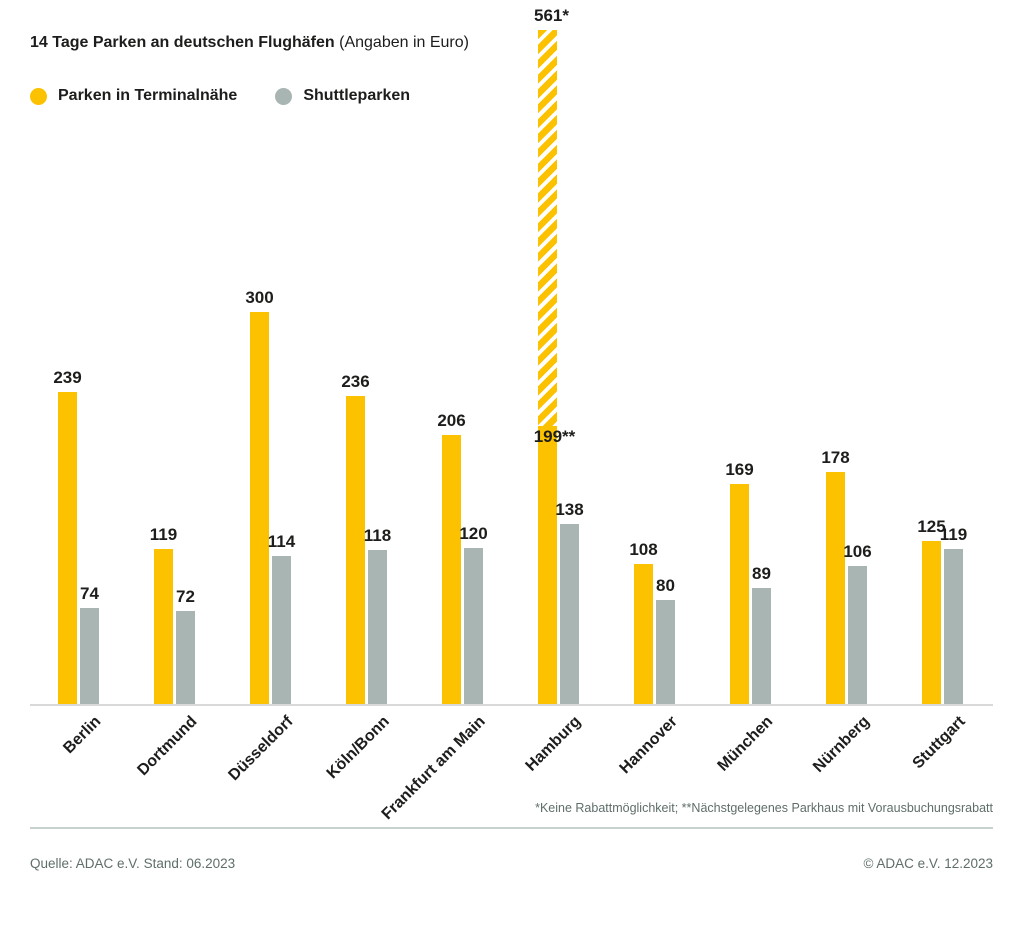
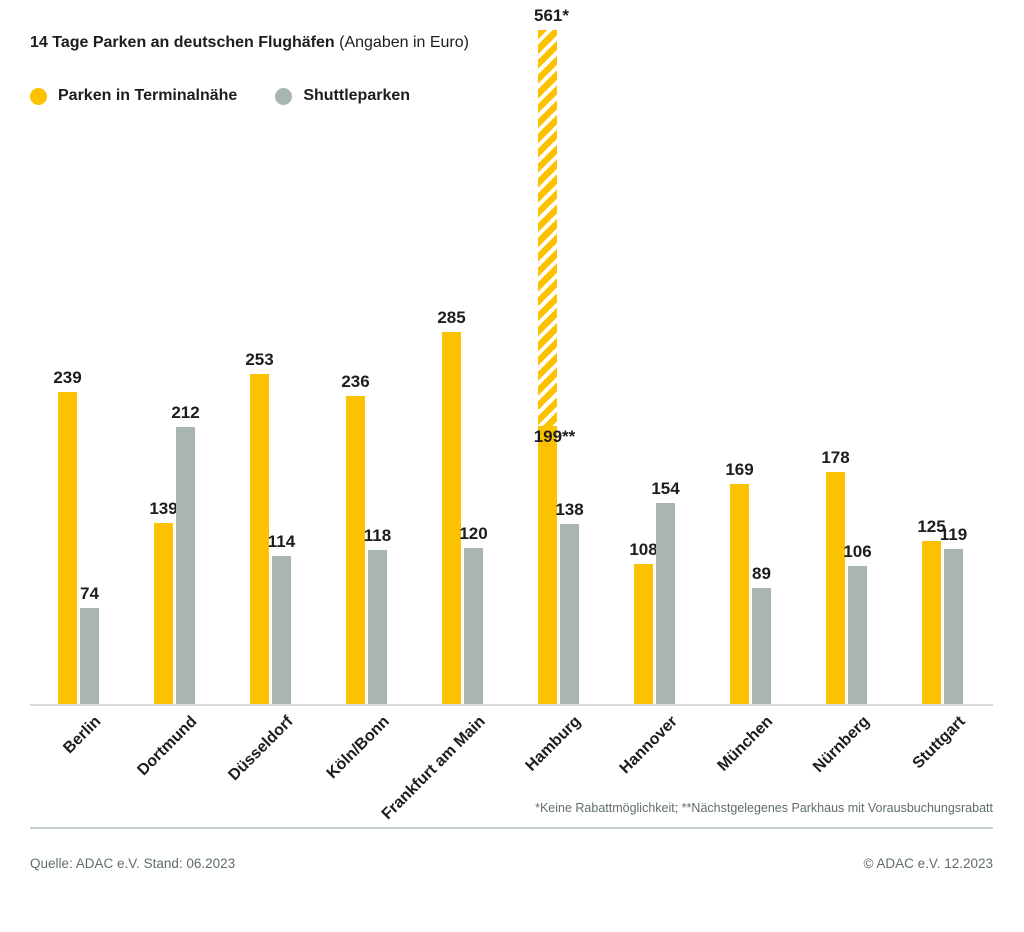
Parken in Terminalnähe/Dortmund: 119 -> 139
Shuttleparken/Dortmund: 72 -> 212
Parken in Terminalnähe/Düsseldorf: 300 -> 253
Parken in Terminalnähe/Frankfurt am Main: 206 -> 285
Shuttleparken/Hannover: 80 -> 154
